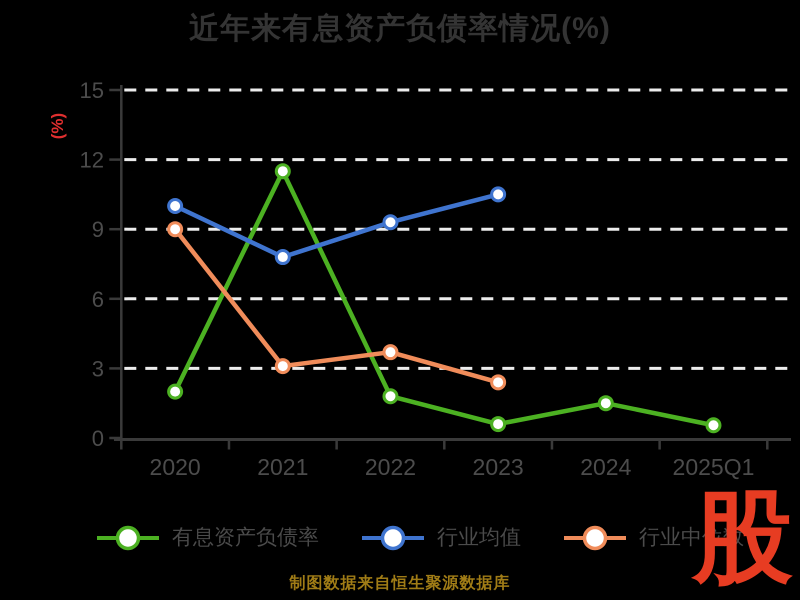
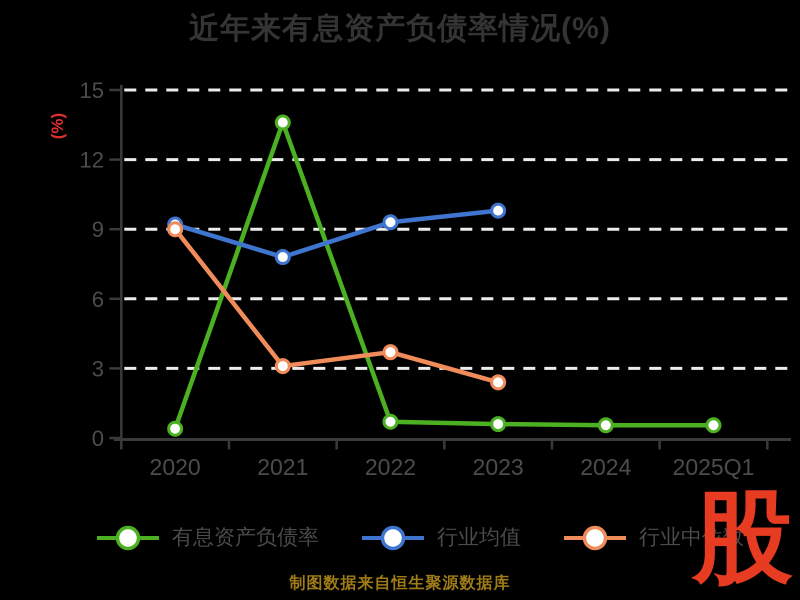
有息资产负债率/2020: 2.0 -> 0.4
行业均值/2020: 10.0 -> 9.2
有息资产负债率/2021: 11.5 -> 13.6
有息资产负债率/2022: 1.8 -> 0.7
行业均值/2023: 10.5 -> 9.8
有息资产负债率/2024: 1.5 -> 0.6
